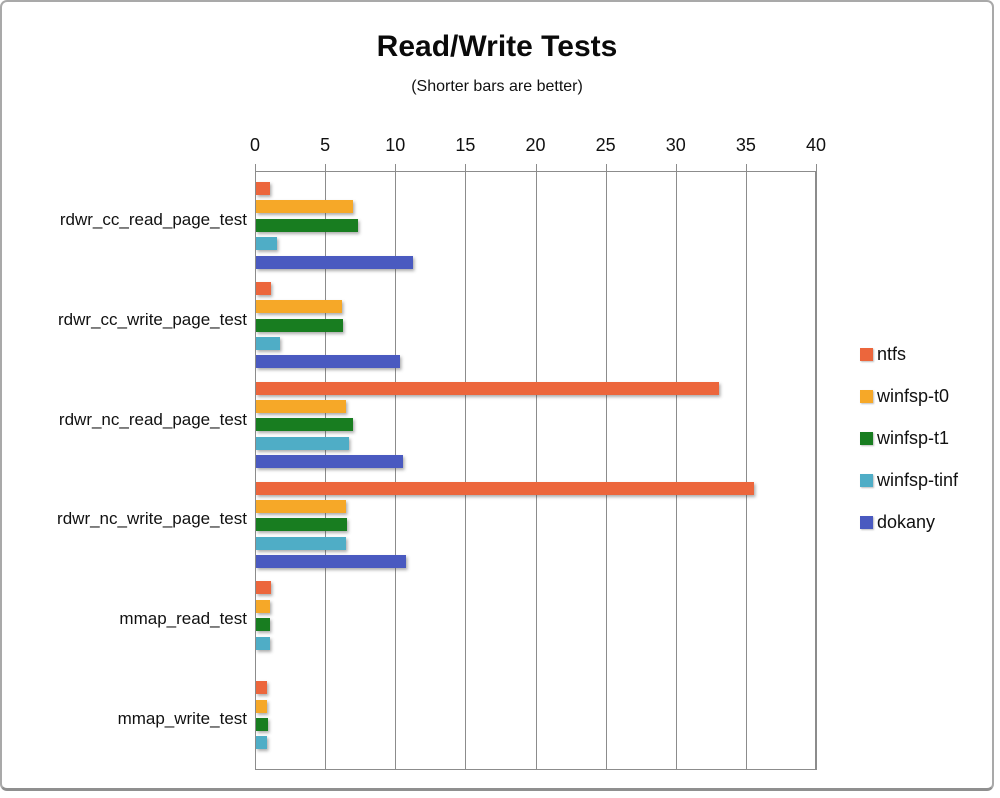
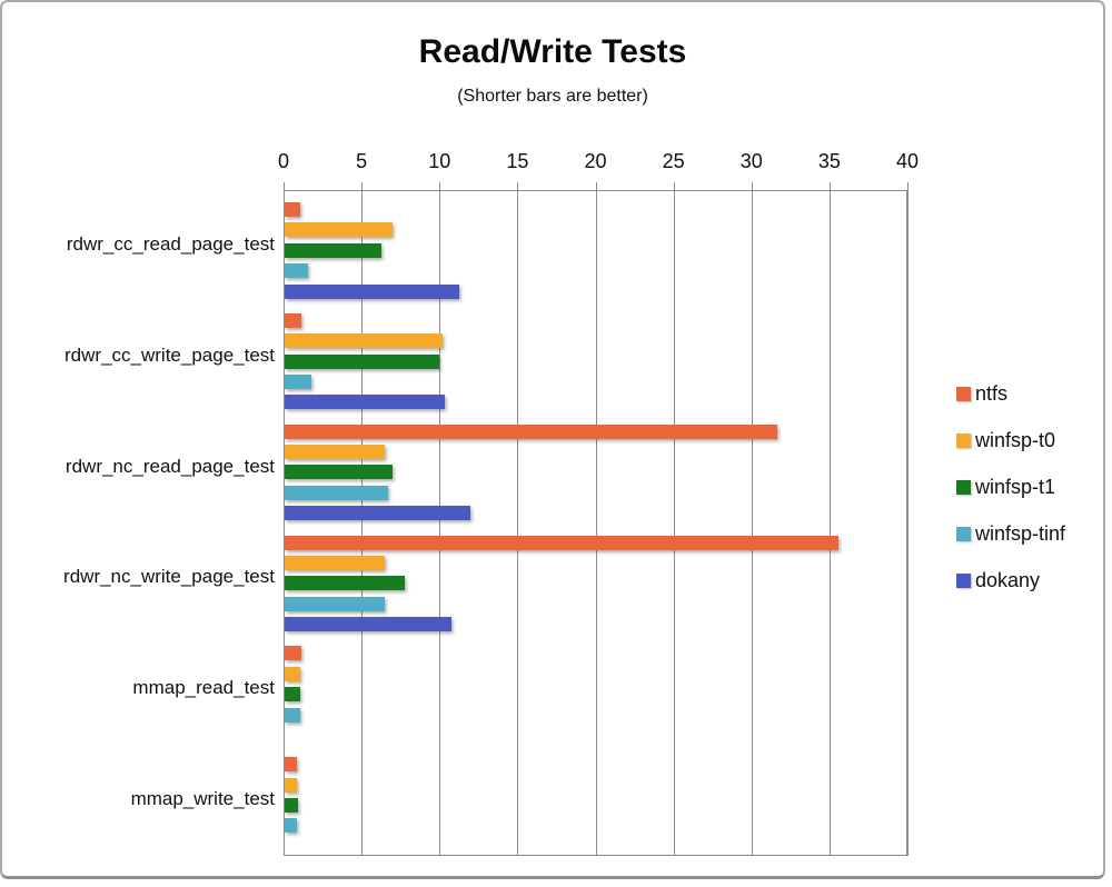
winfsp-t1/rdwr_cc_read_page_test: 7.3 -> 6.2
winfsp-t0/rdwr_cc_write_page_test: 6.1 -> 10.1
winfsp-t1/rdwr_cc_write_page_test: 6.2 -> 9.9
ntfs/rdwr_nc_read_page_test: 33.0 -> 31.6
dokany/rdwr_nc_read_page_test: 10.5 -> 11.9
winfsp-t1/rdwr_nc_write_page_test: 6.5 -> 7.7
